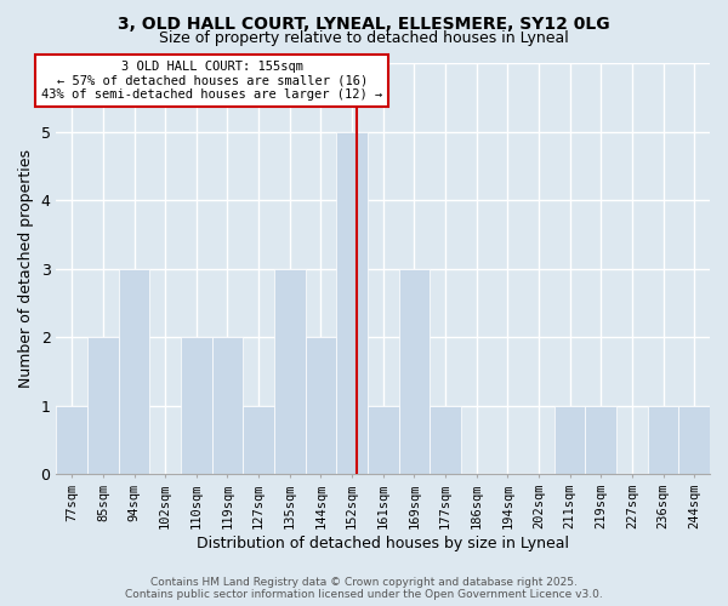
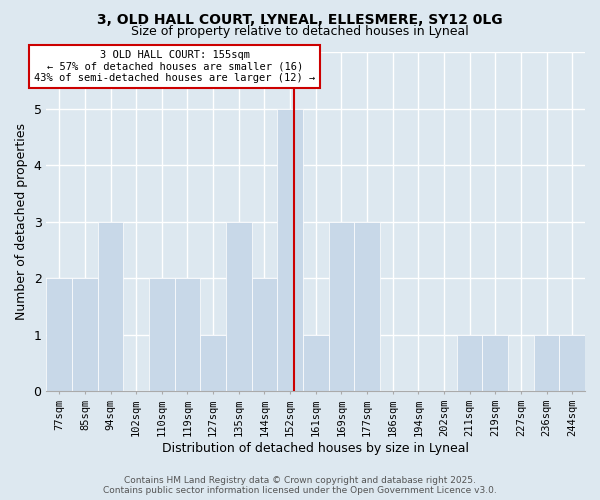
77sqm: 1 -> 2
177sqm: 1 -> 3
